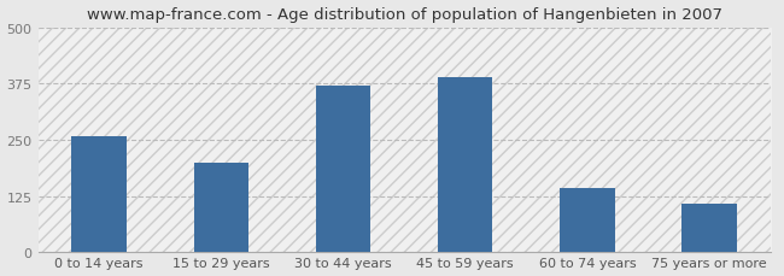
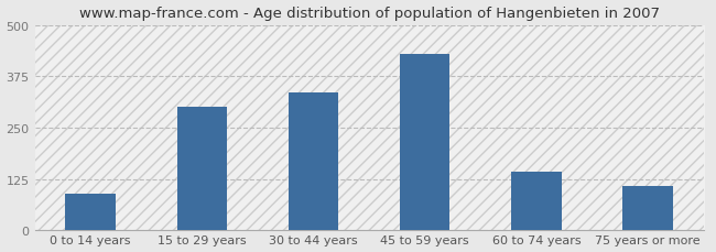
0 to 14 years: 258 -> 90
15 to 29 years: 200 -> 300
30 to 44 years: 370 -> 335
45 to 59 years: 390 -> 430
